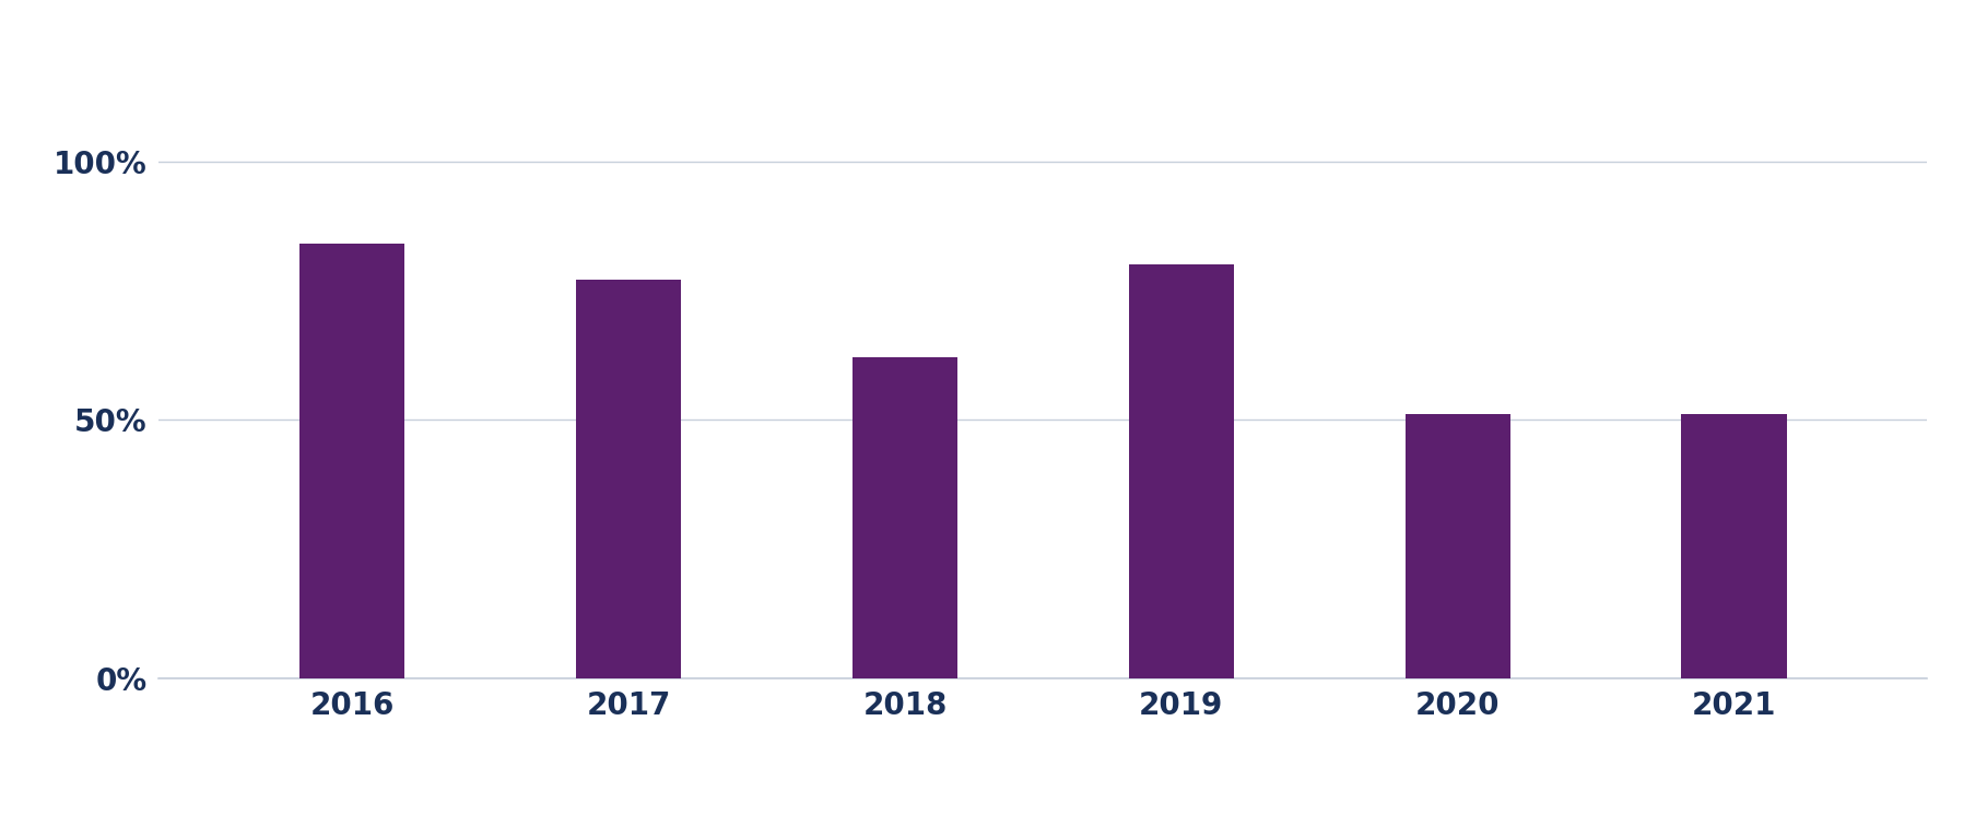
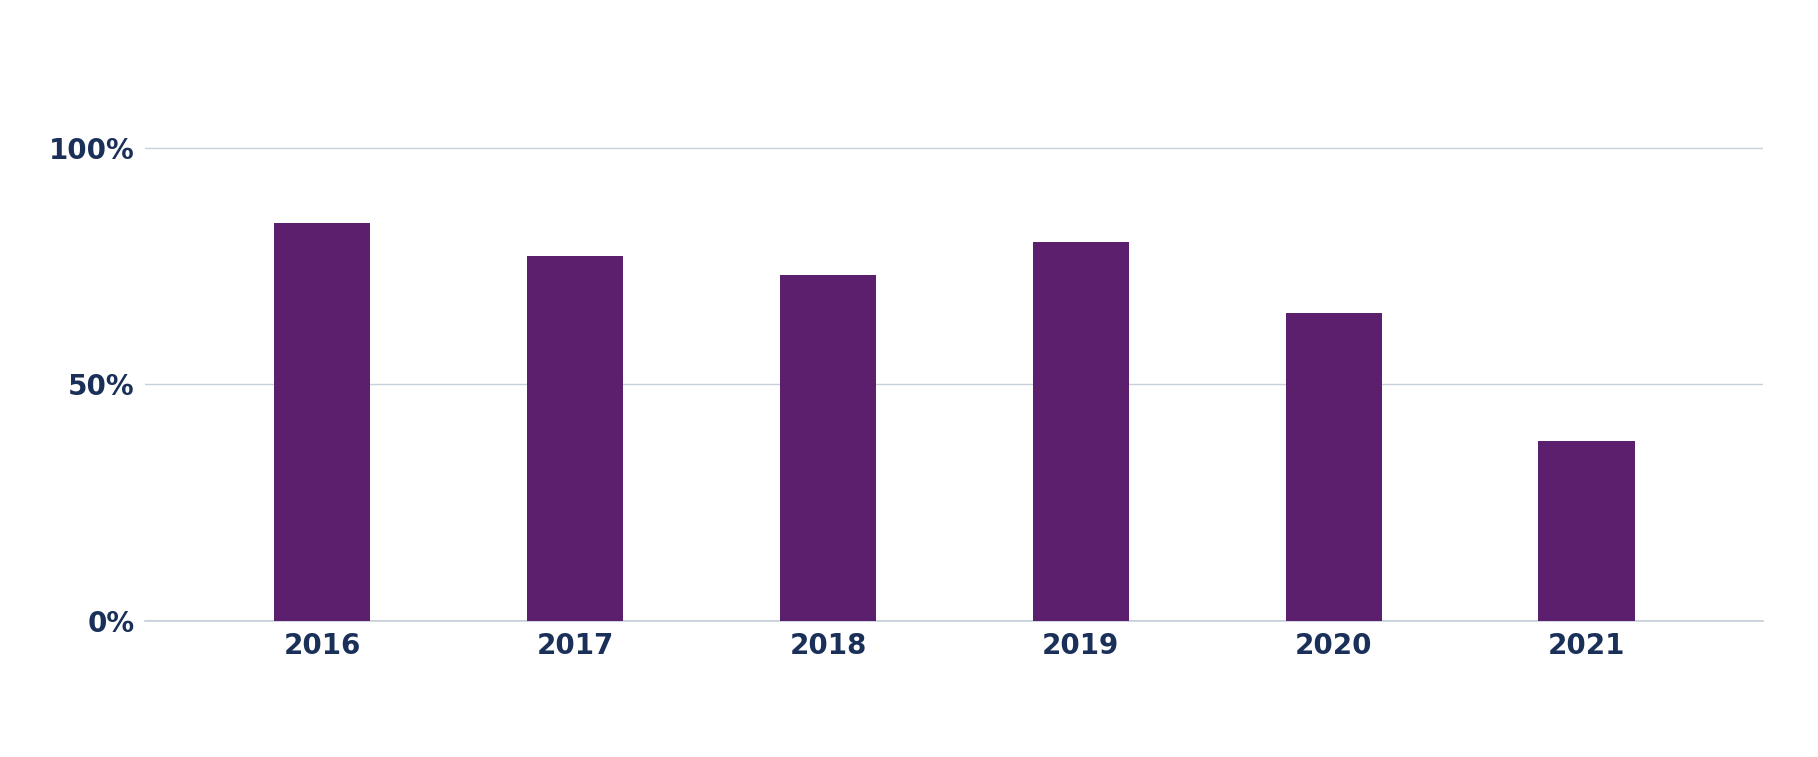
2018: 62% -> 73%
2020: 51% -> 65%
2021: 51% -> 38%
